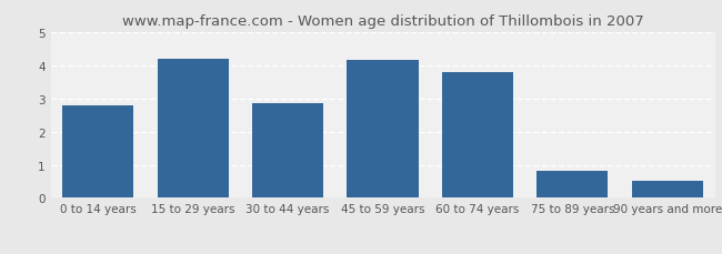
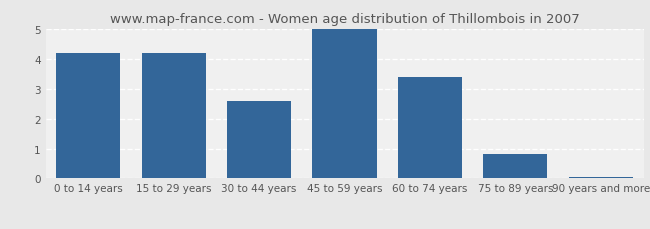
0 to 14 years: 2.80 -> 4.20
30 to 44 years: 2.85 -> 2.60
45 to 59 years: 4.15 -> 5.00
60 to 74 years: 3.80 -> 3.40
90 years and more: 0.50 -> 0.05
